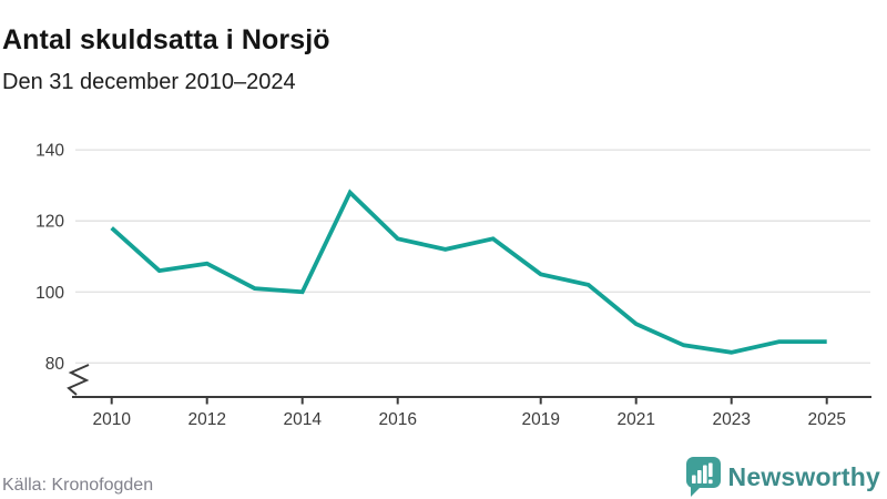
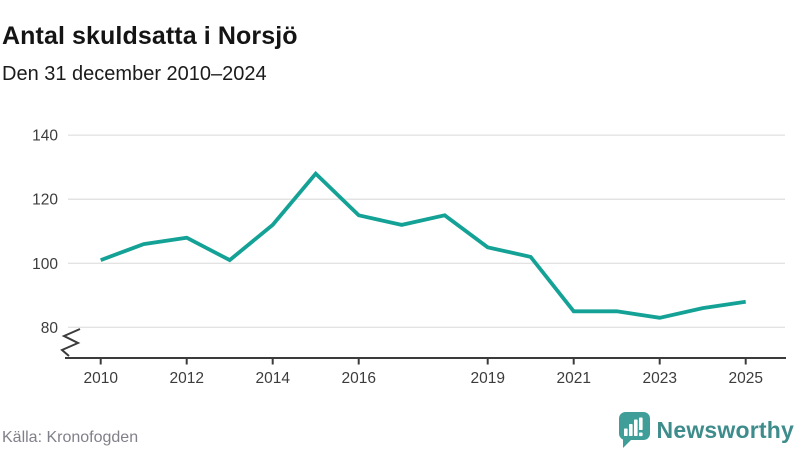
2010: 118 -> 101
2014: 100 -> 112
2021: 91 -> 85
2025: 86 -> 88
